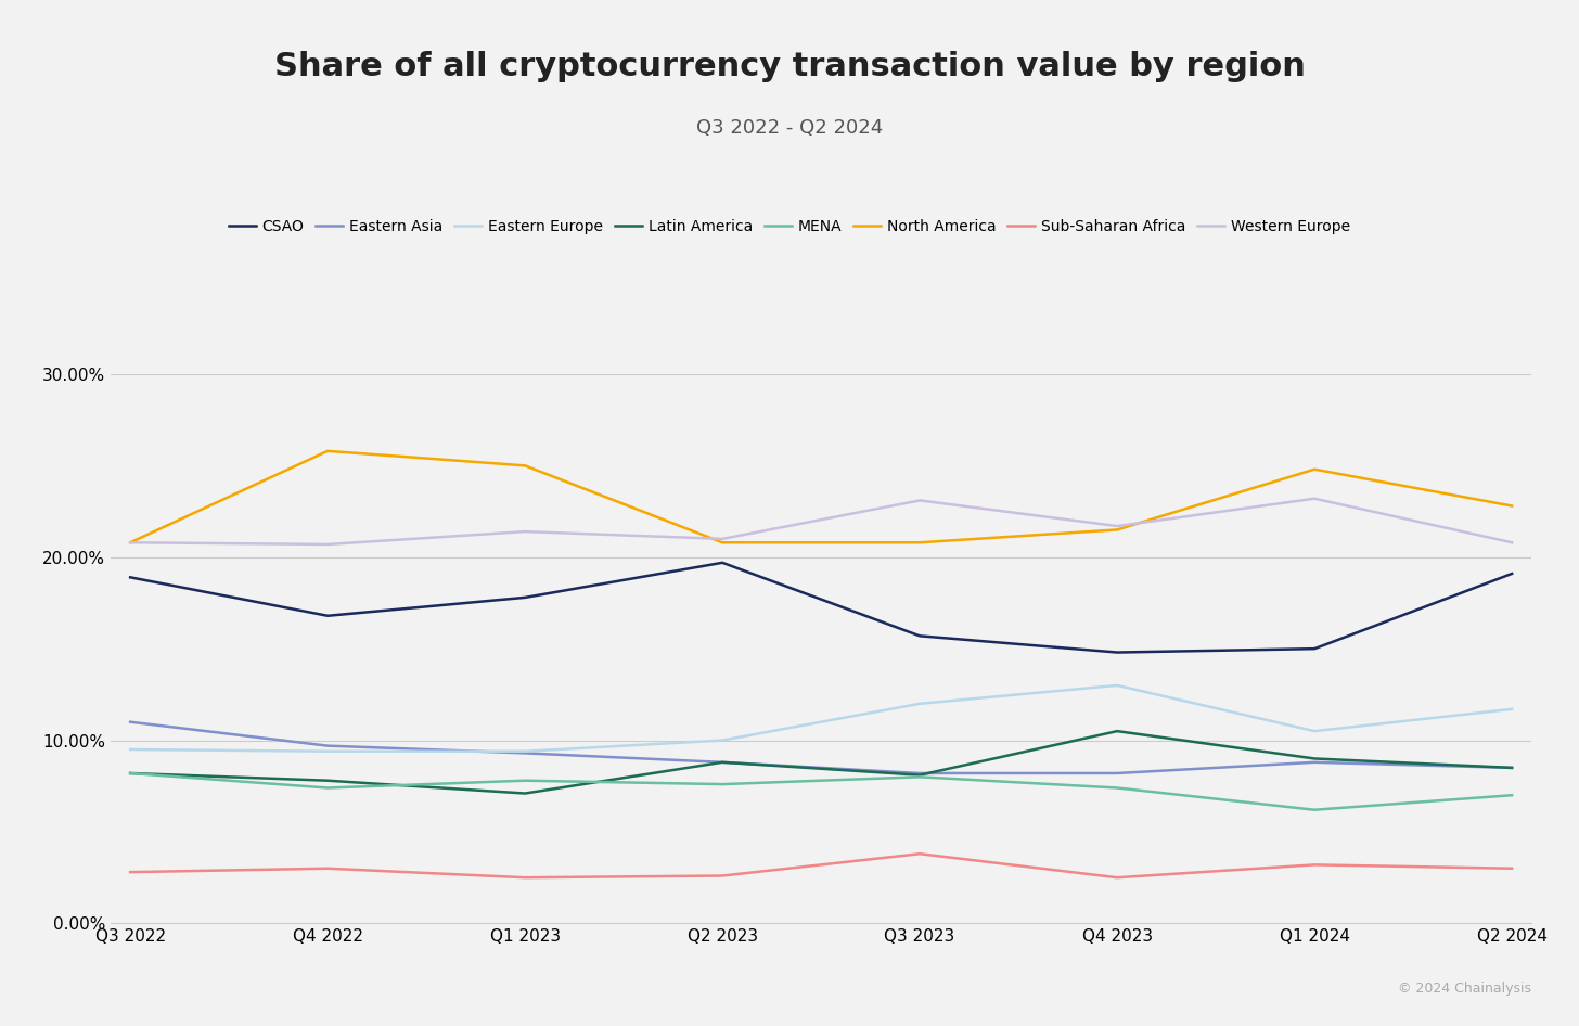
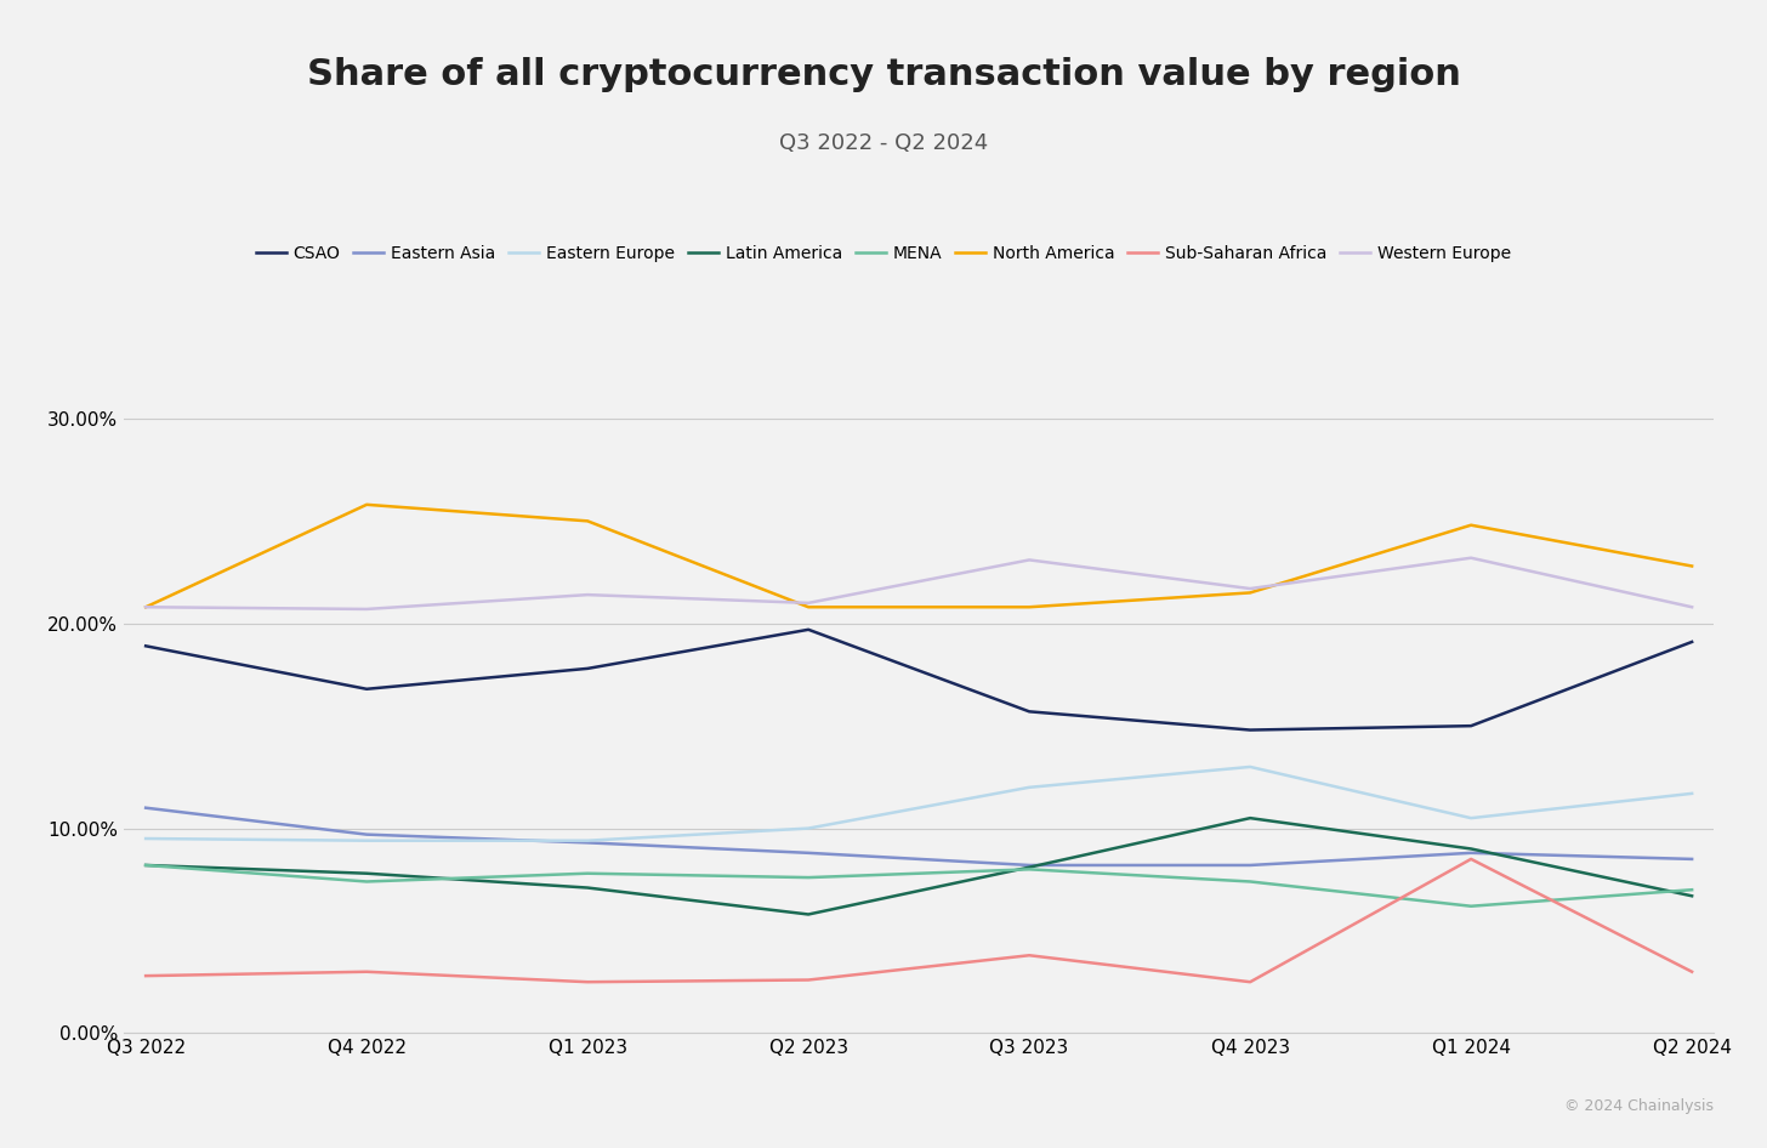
Latin America/Q2 2023: 8.8% -> 5.8%
Sub-Saharan Africa/Q1 2024: 3.2% -> 8.5%
Latin America/Q2 2024: 8.5% -> 6.7%
